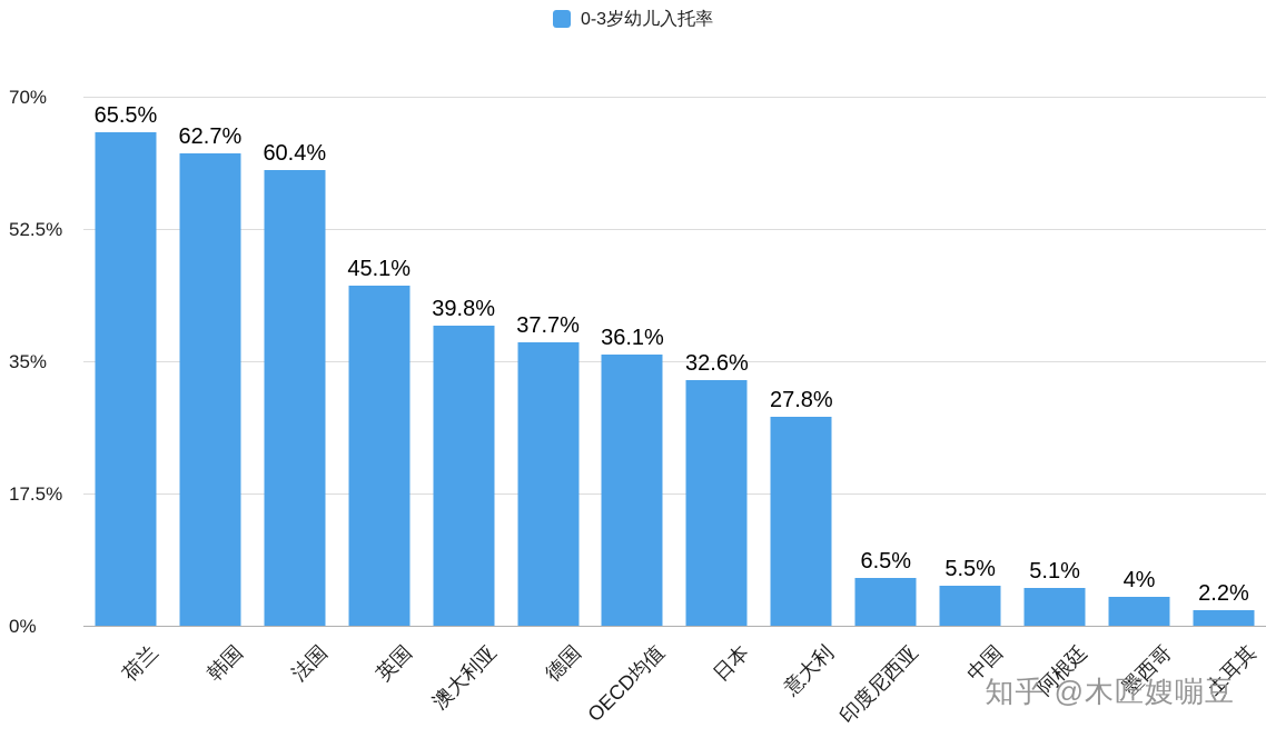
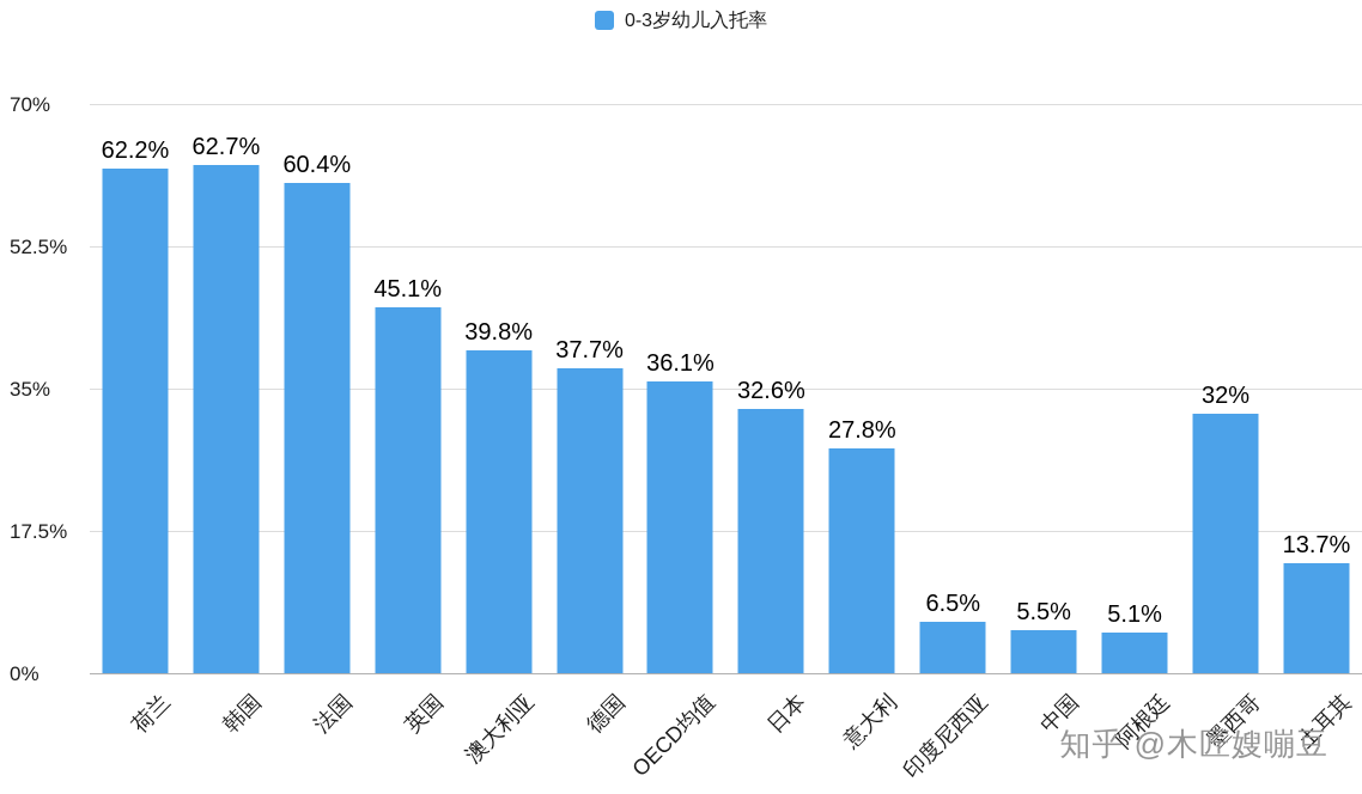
荷兰: 65.5% -> 62.2%
墨西哥: 4% -> 32%
土耳其: 2.2% -> 13.7%
